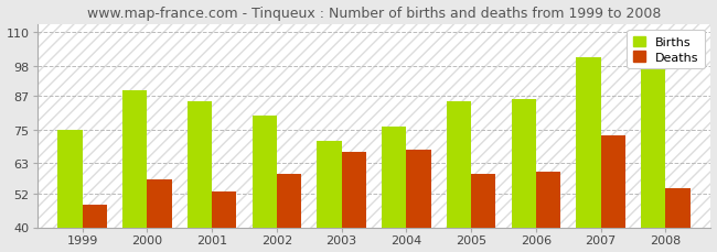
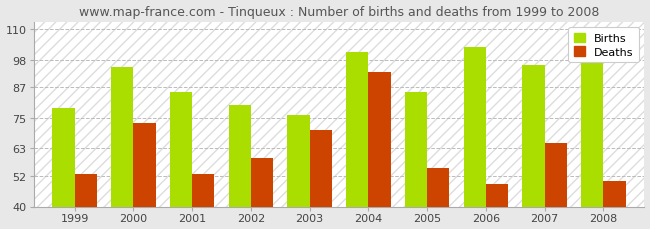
Births/1999: 75 -> 79
Deaths/1999: 48 -> 53
Births/2000: 89 -> 95
Deaths/2000: 57 -> 73
Births/2003: 71 -> 76
Deaths/2003: 67 -> 70
Births/2004: 76 -> 101
Deaths/2004: 68 -> 93
Deaths/2005: 59 -> 55
Births/2006: 86 -> 103
Deaths/2006: 60 -> 49
Births/2007: 101 -> 96
Deaths/2007: 73 -> 65
Deaths/2008: 54 -> 50
